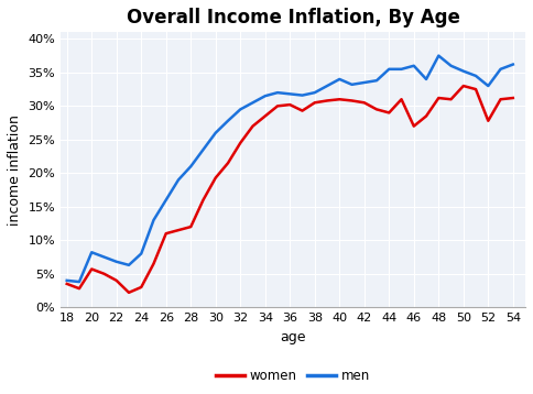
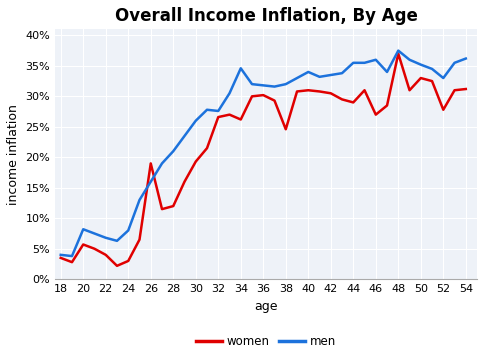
women/26: 11.0% -> 19.0%
women/32: 24.5% -> 26.6%
men/32: 29.5% -> 27.6%
women/34: 28.5% -> 26.2%
men/34: 31.5% -> 34.6%
women/38: 30.5% -> 24.6%
women/48: 31.2% -> 37.0%
